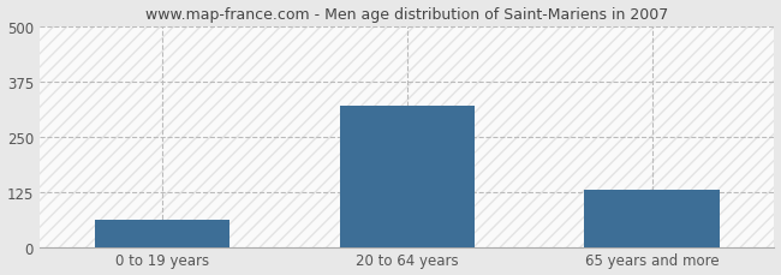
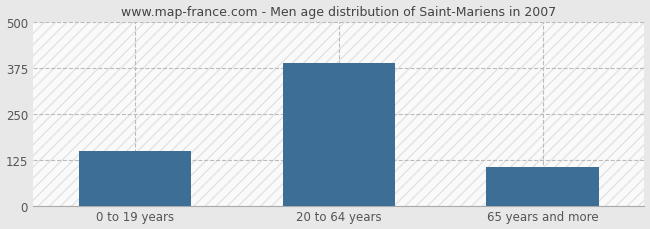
0 to 19 years: 60 -> 148
20 to 64 years: 320 -> 386
65 years and more: 130 -> 104
